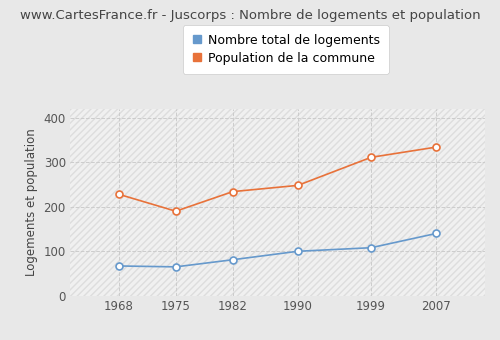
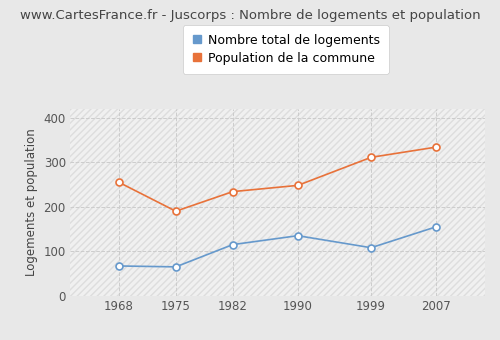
Population de la commune/1968: 228 -> 255
Nombre total de logements/1982: 81 -> 115
Nombre total de logements/1990: 100 -> 135
Nombre total de logements/2007: 140 -> 155
